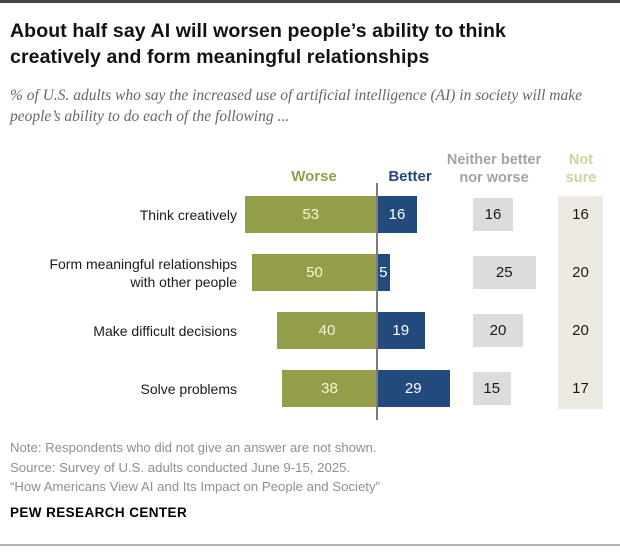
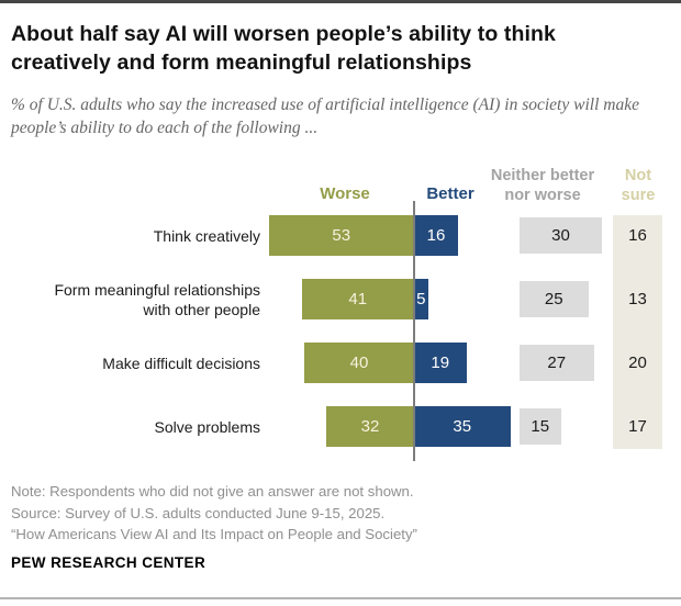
Neither better nor worse/Think creatively: 16 -> 30
Worse/Form meaningful relationships with other people: 50 -> 41
Not sure/Form meaningful relationships with other people: 20 -> 13
Neither better nor worse/Make difficult decisions: 20 -> 27
Worse/Solve problems: 38 -> 32
Better/Solve problems: 29 -> 35
